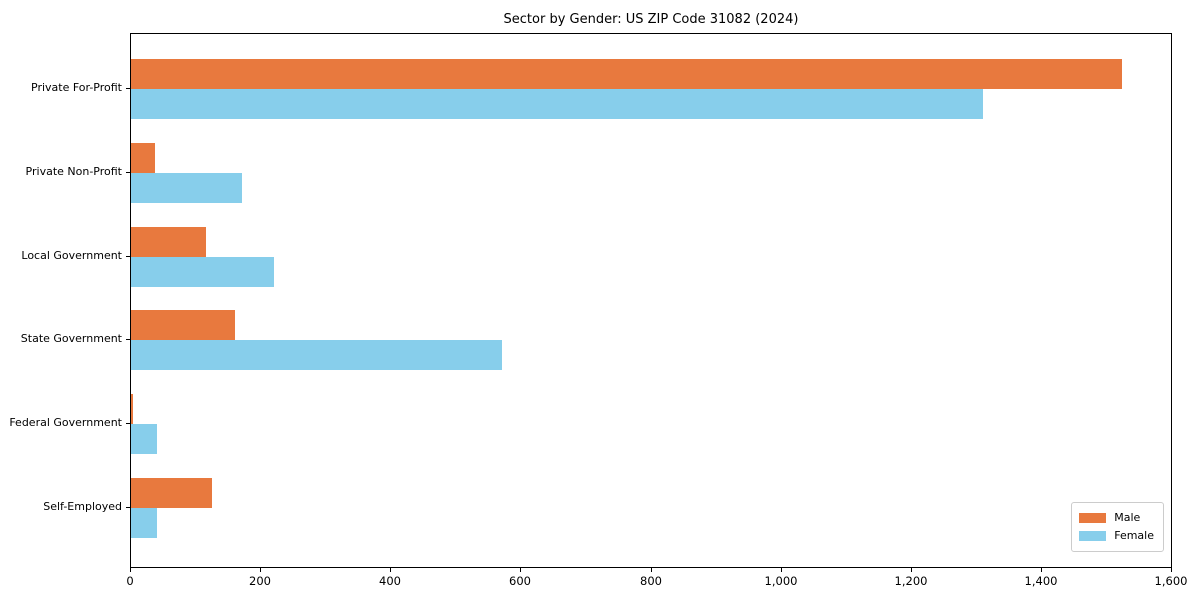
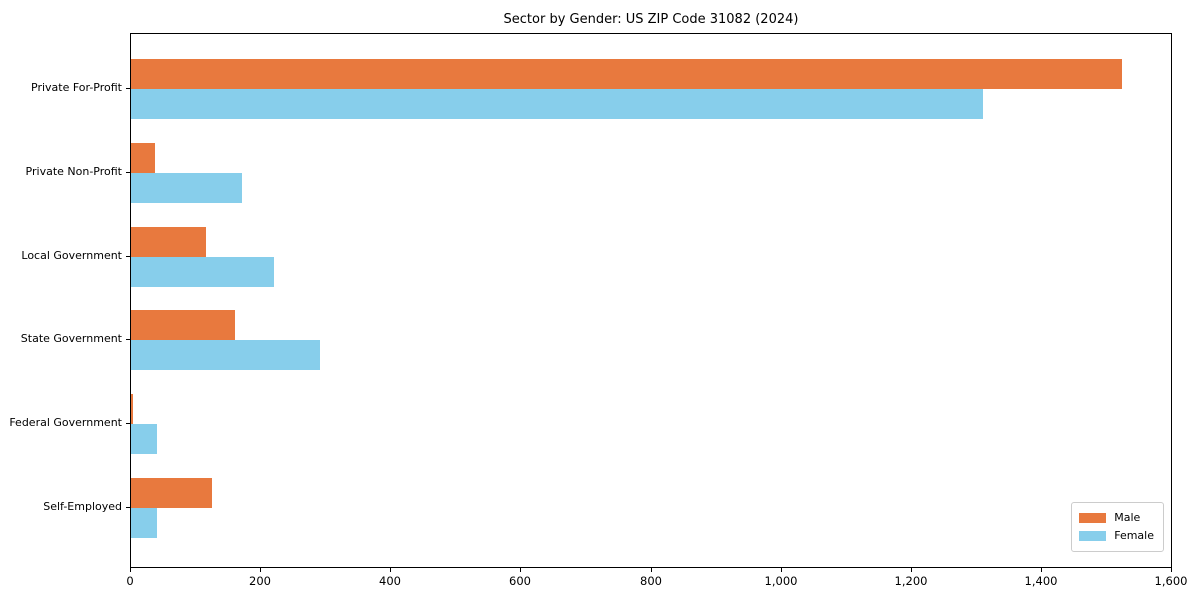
Female/State Government: 570 -> 290
